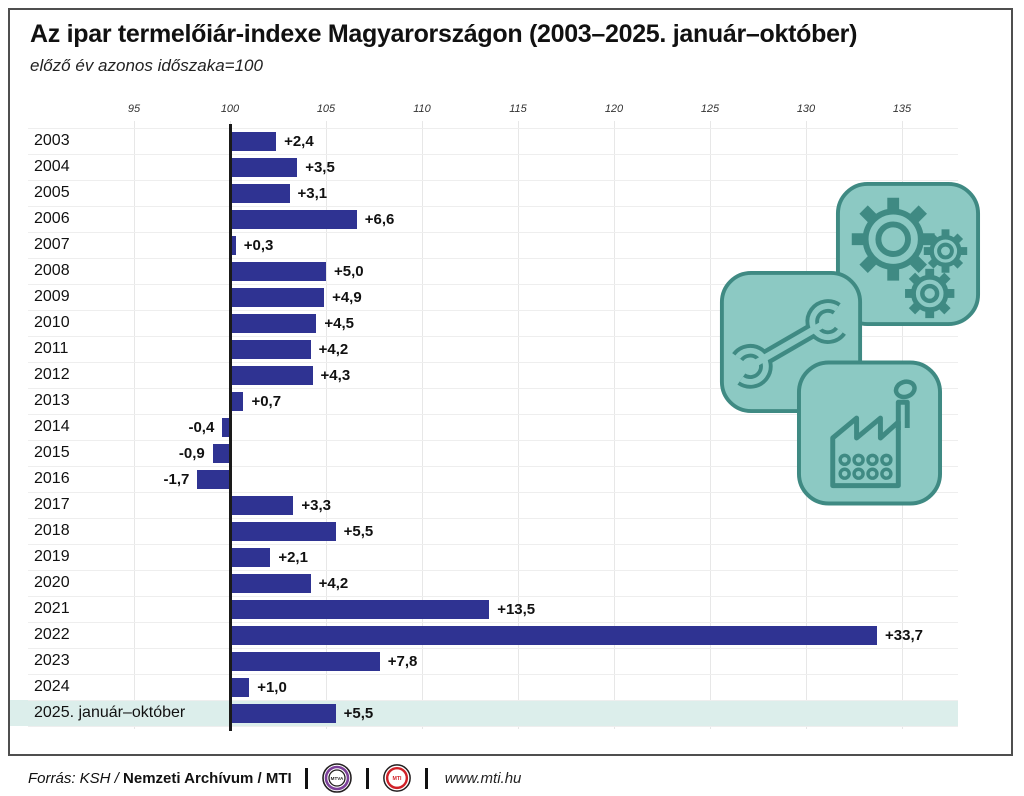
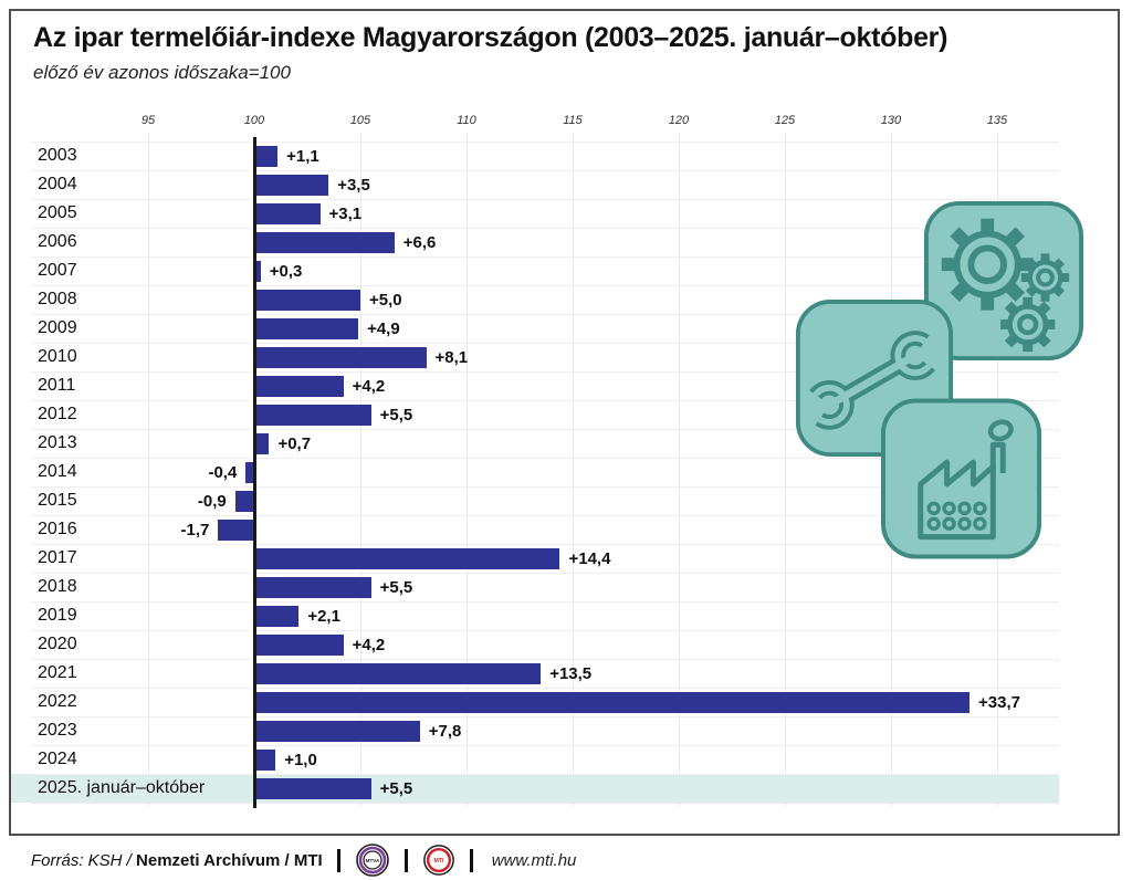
2003: +2,4 -> +1,1
2010: +4,5 -> +8,1
2012: +4,3 -> +5,5
2017: +3,3 -> +14,4
